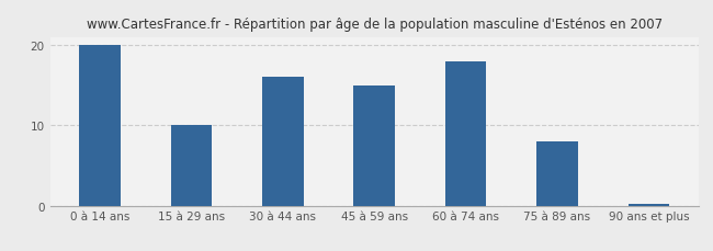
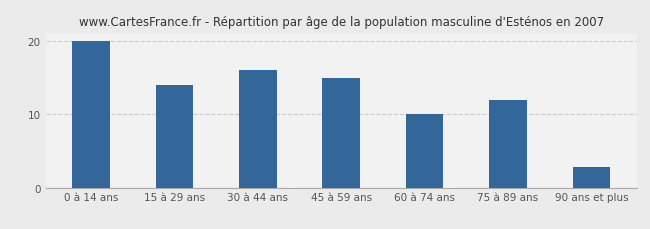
15 à 29 ans: 10.0 -> 14.0
60 à 74 ans: 18.0 -> 10.0
75 à 89 ans: 8.0 -> 12.0
90 ans et plus: 0.2 -> 2.8
